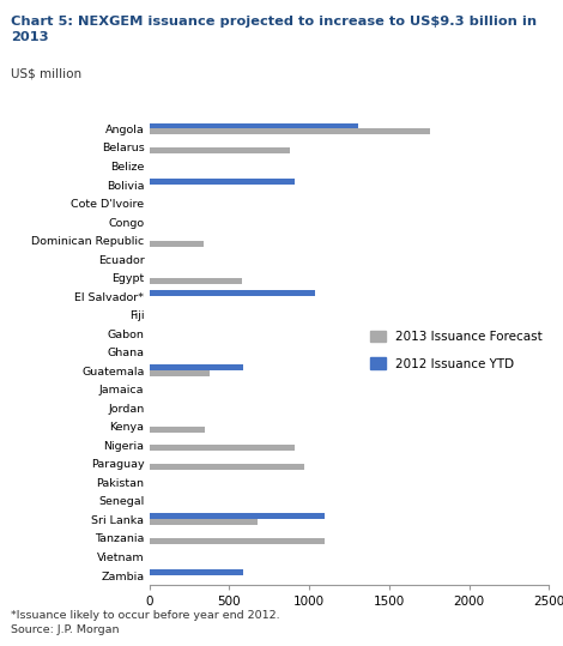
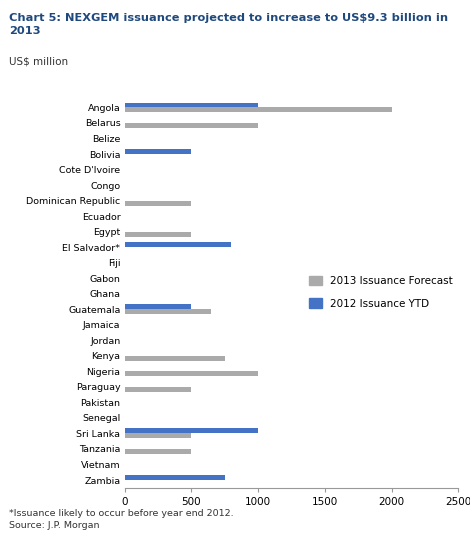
2012 Issuance YTD/Angola: 1310 -> 1000
2013 Issuance Forecast/Angola: 1760 -> 2000
2013 Issuance Forecast/Belarus: 880 -> 1000
2012 Issuance YTD/Bolivia: 910 -> 500
2013 Issuance Forecast/Dominican Republic: 340 -> 500
2013 Issuance Forecast/Egypt: 580 -> 500
2012 Issuance YTD/El Salvador*: 1040 -> 800
2012 Issuance YTD/Guatemala: 590 -> 500
2013 Issuance Forecast/Guatemala: 380 -> 650
2013 Issuance Forecast/Kenya: 350 -> 750
2013 Issuance Forecast/Nigeria: 910 -> 1000
2013 Issuance Forecast/Paraguay: 970 -> 500
2012 Issuance YTD/Sri Lanka: 1100 -> 1000
2013 Issuance Forecast/Sri Lanka: 680 -> 500
2013 Issuance Forecast/Tanzania: 1100 -> 500
2012 Issuance YTD/Zambia: 590 -> 750
